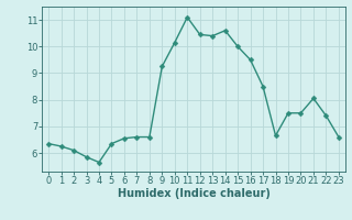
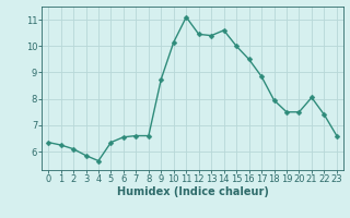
9: 9.25 -> 8.75
17: 8.50 -> 8.85
18: 6.65 -> 7.95
